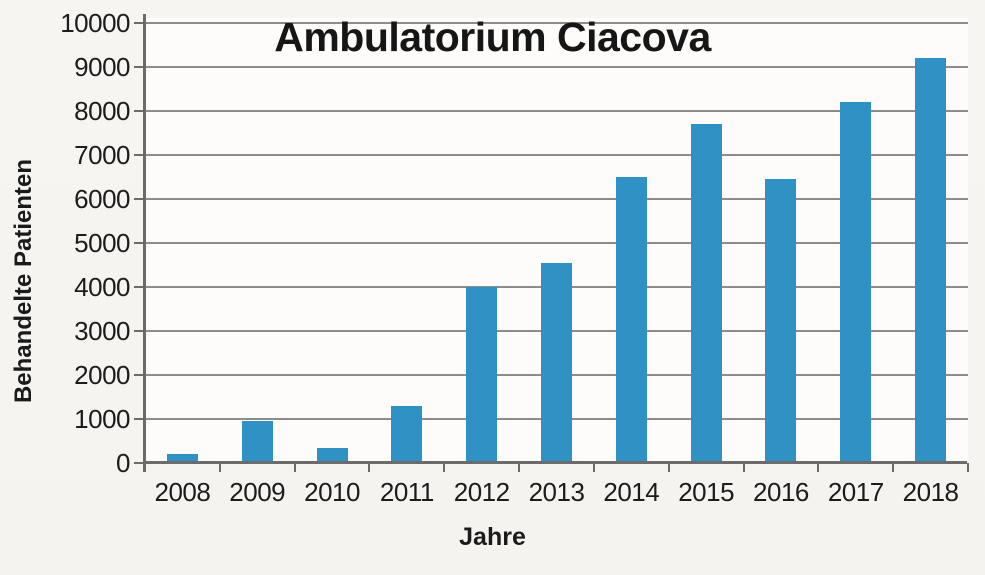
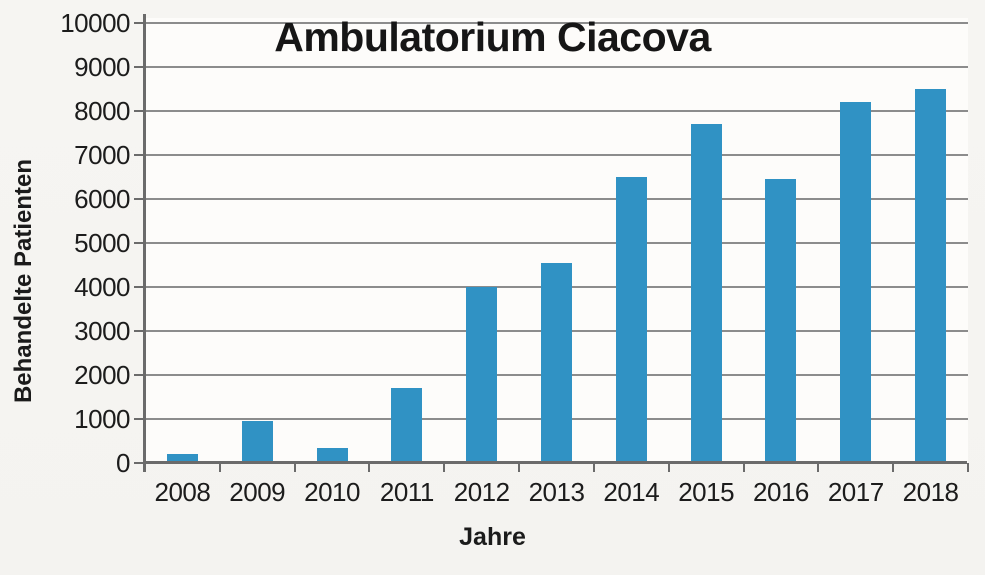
2011: 1300 -> 1700
2018: 9200 -> 8500
